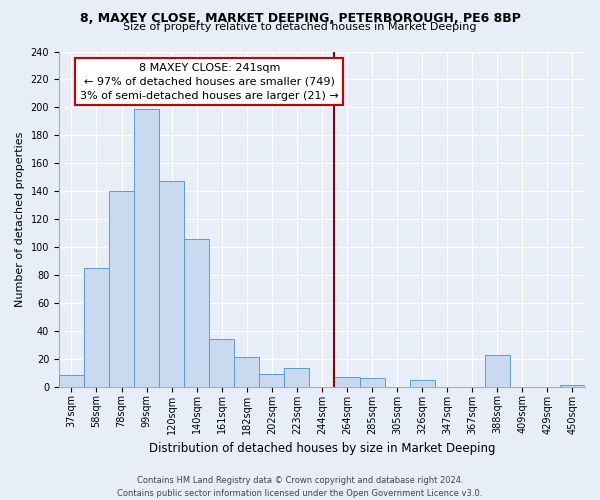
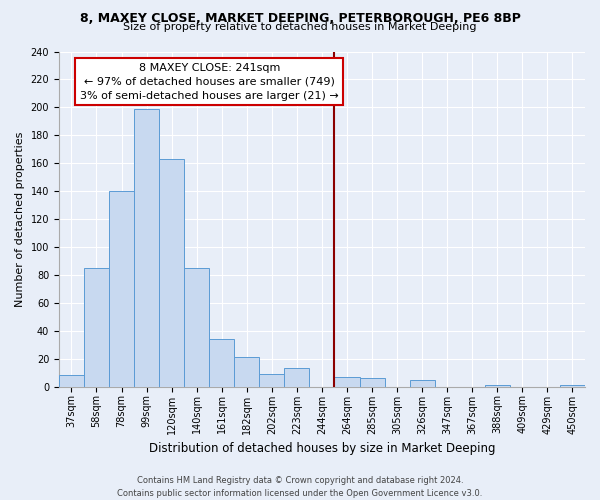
120sqm: 147 -> 163
140sqm: 106 -> 85
388sqm: 23 -> 1
